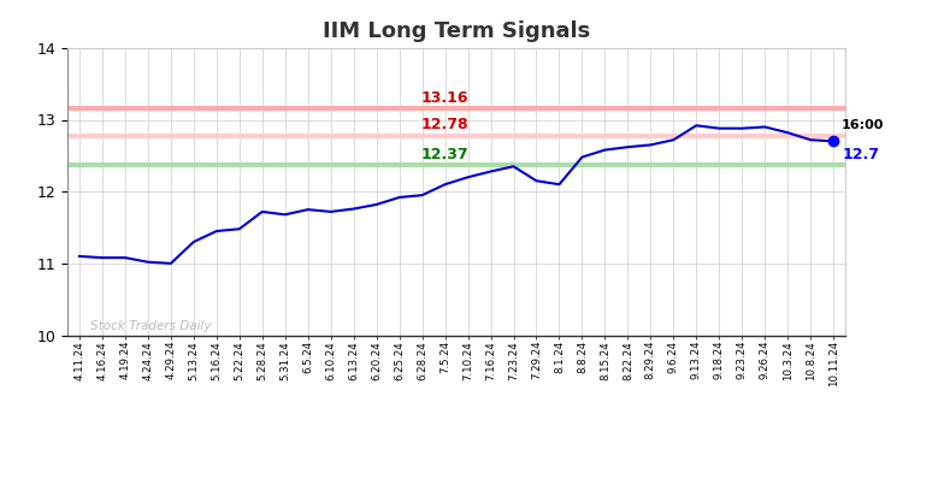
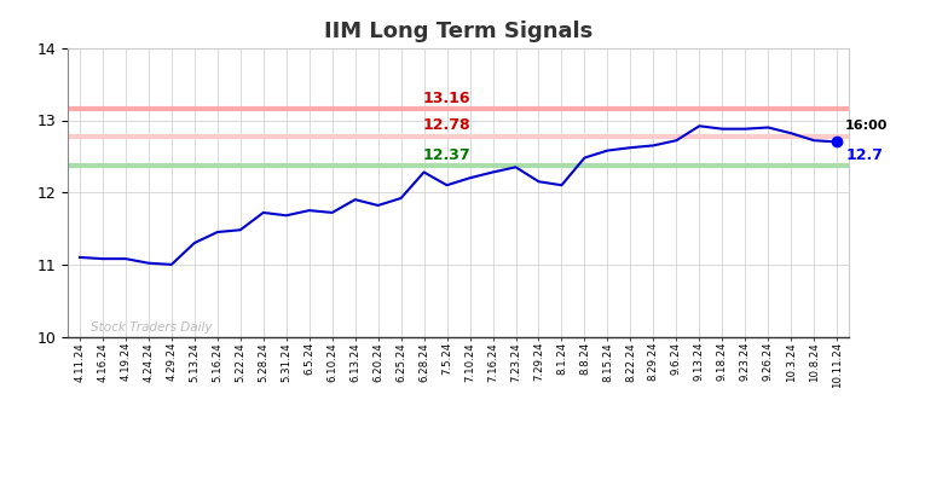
6.13.24: 11.76 -> 11.90
6.28.24: 11.95 -> 12.28
